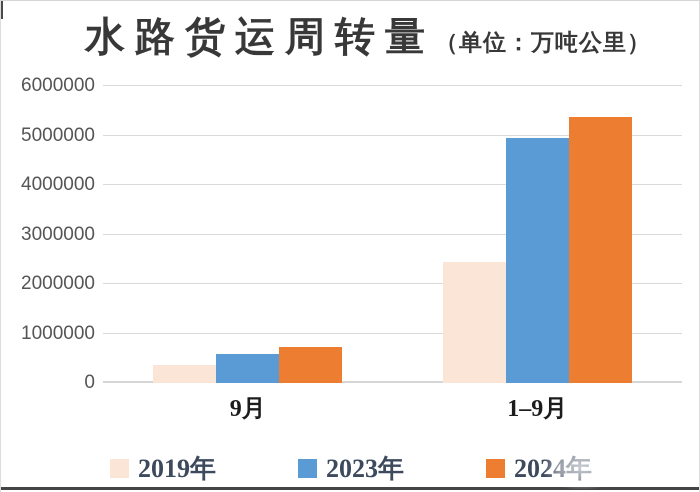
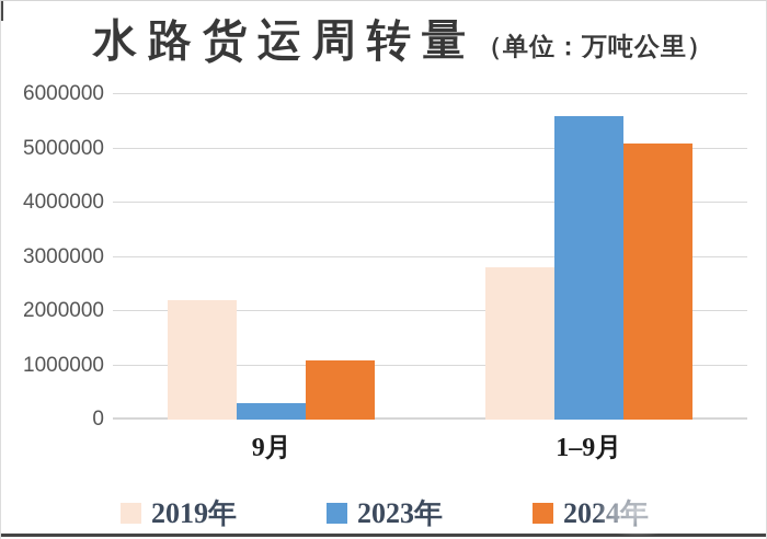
2019年/9月: 400000 -> 2200000
2023年/9月: 600000 -> 300000
2024年/9月: 700000 -> 1100000
2019年/1–9月: 2400000 -> 2800000
2023年/1–9月: 5000000 -> 5600000
2024年/1–9月: 5400000 -> 5100000
